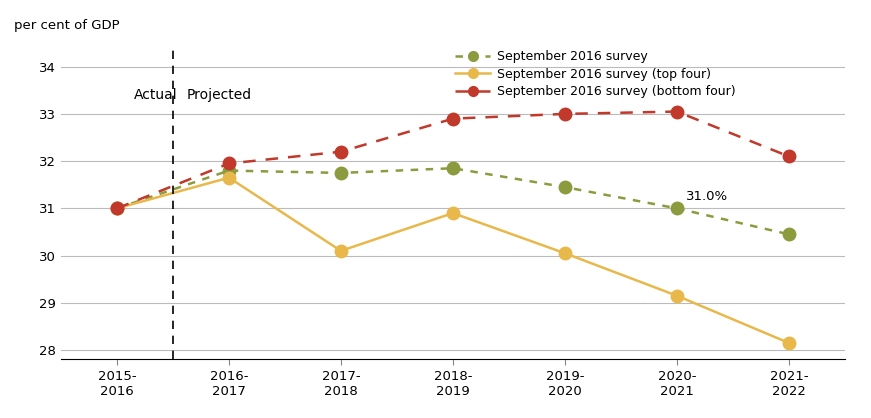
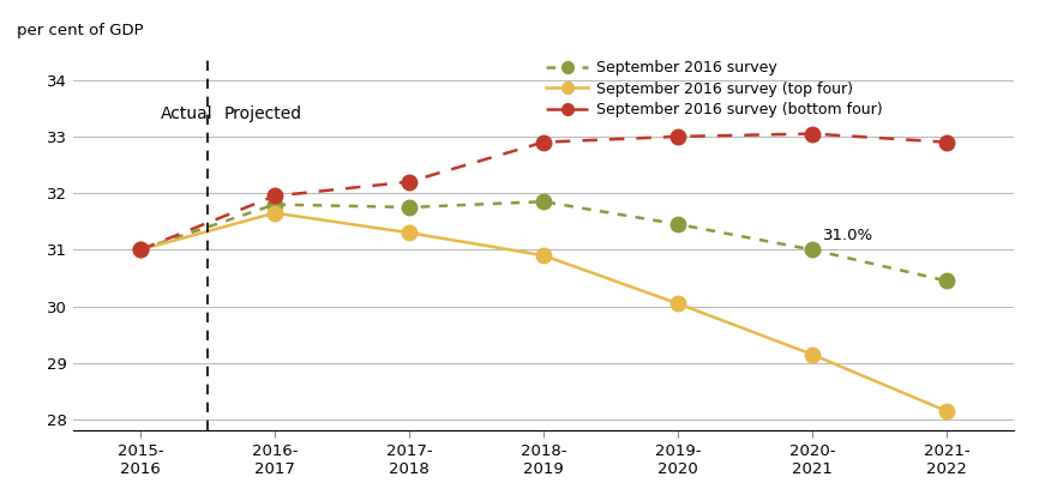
September 2016 survey (top four)/2017- 2018: 30.10 -> 31.30
September 2016 survey (bottom four)/2021- 2022: 32.10 -> 32.90
